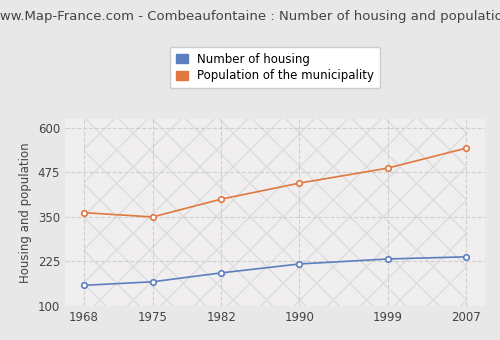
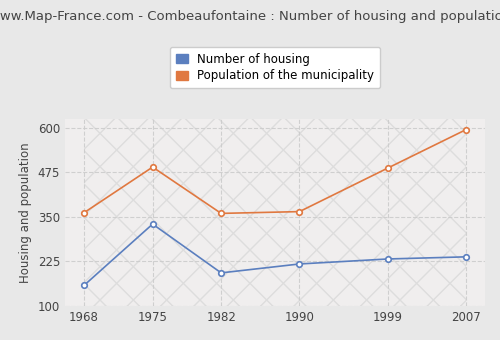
Number of housing/1975: 168 -> 330
Population of the municipality/1975: 350 -> 490
Population of the municipality/1982: 400 -> 360
Population of the municipality/1990: 445 -> 365
Population of the municipality/2007: 543 -> 595
